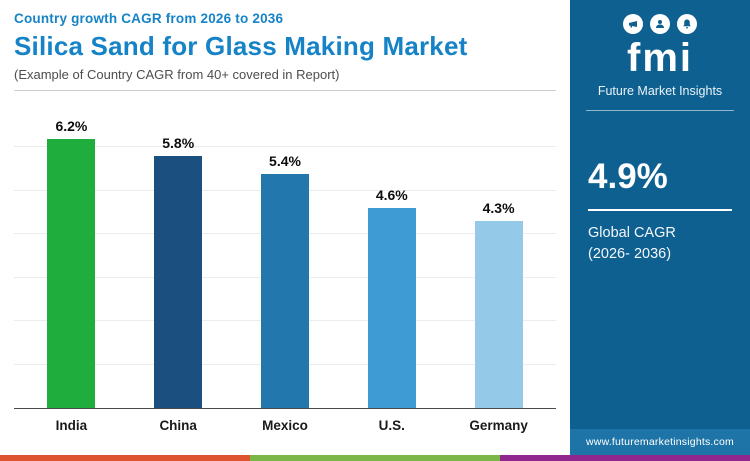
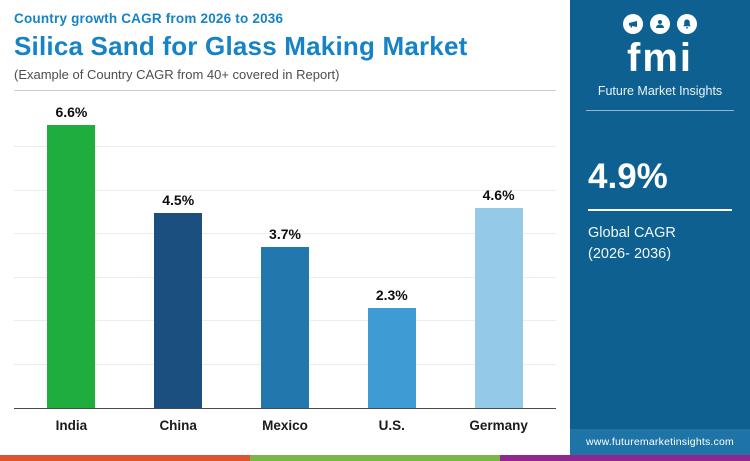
India: 6.2% -> 6.6%
China: 5.8% -> 4.5%
Mexico: 5.4% -> 3.7%
U.S.: 4.6% -> 2.3%
Germany: 4.3% -> 4.6%
